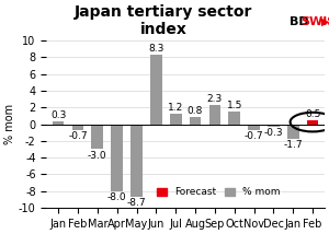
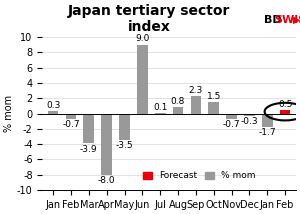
Mar: -3.0 -> -3.9
May: -8.7 -> -3.5
Jun: 8.3 -> 9.0
Jul: 1.2 -> 0.1
